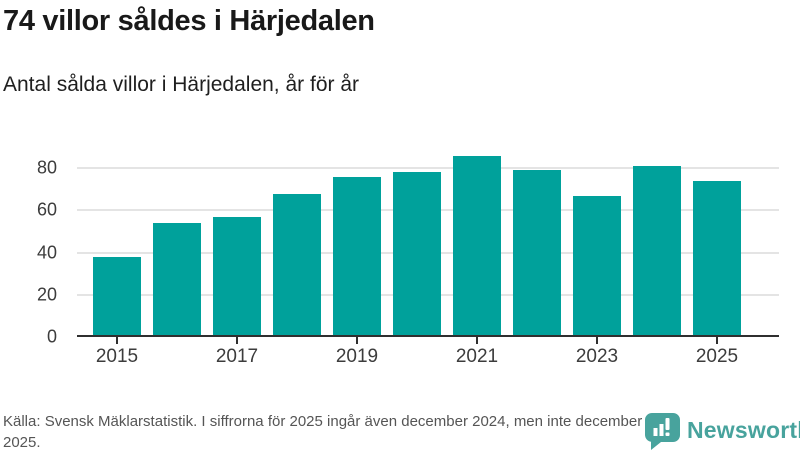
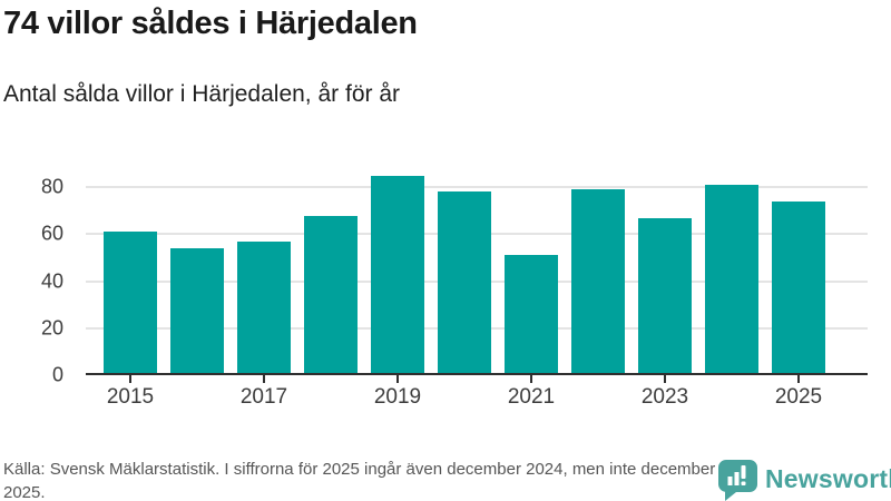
2015: 38 -> 61
2019: 76 -> 85
2021: 86 -> 51
